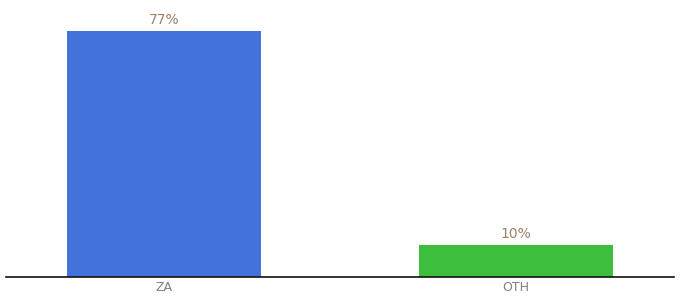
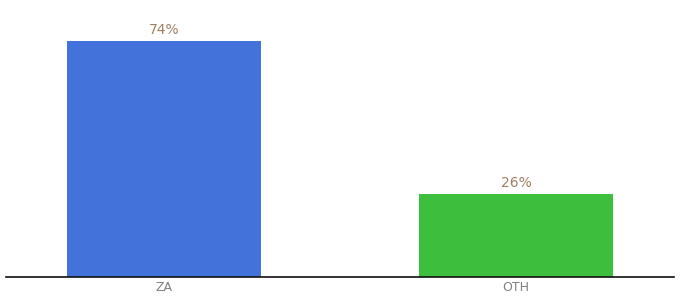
ZA: 77% -> 74%
OTH: 10% -> 26%
